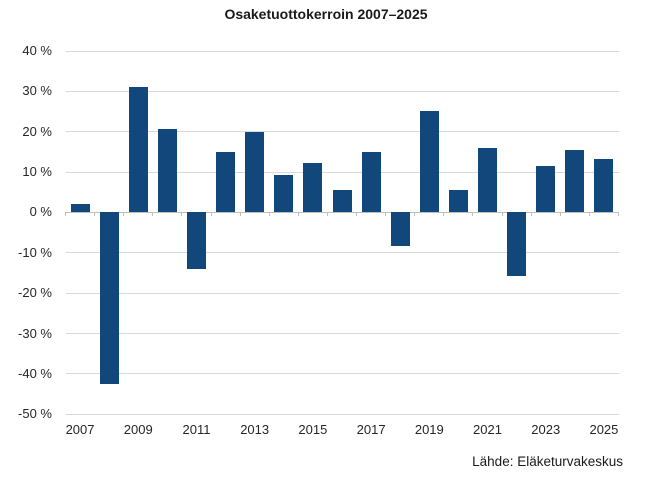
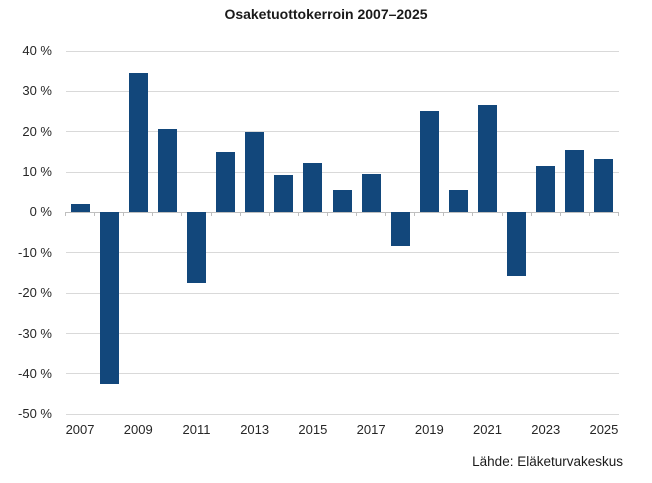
2009: 31% -> 34%
2011: -14% -> -18%
2017: 15% -> 10%
2021: 16% -> 27%
